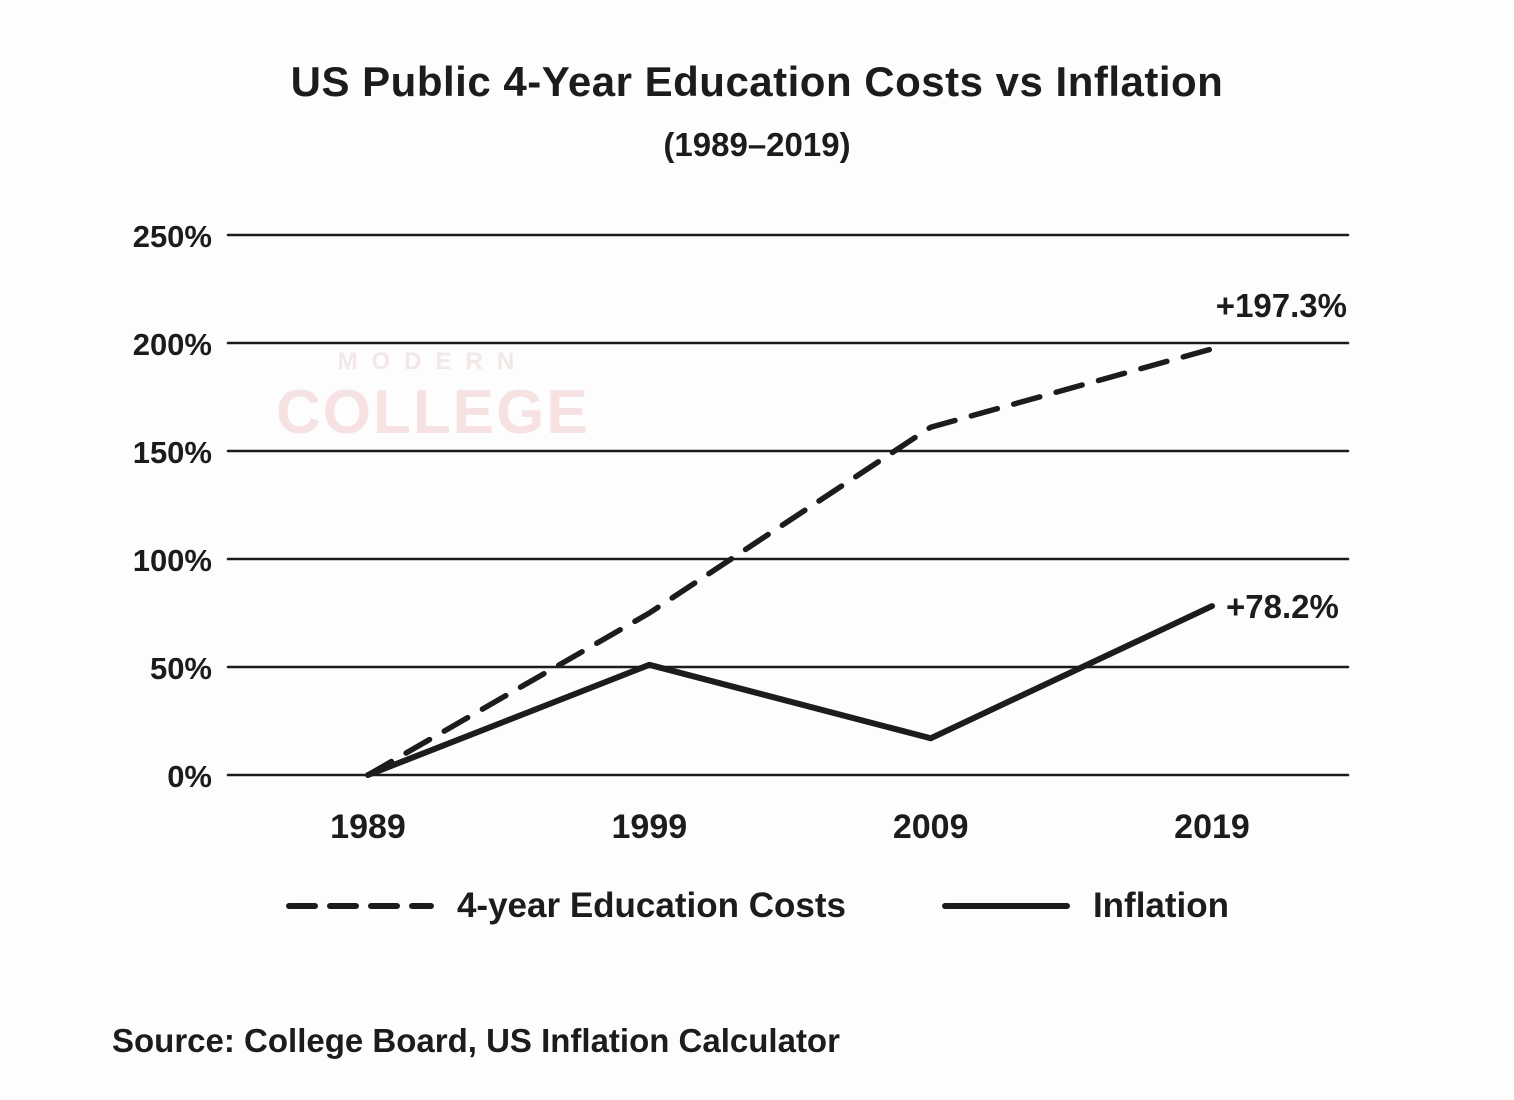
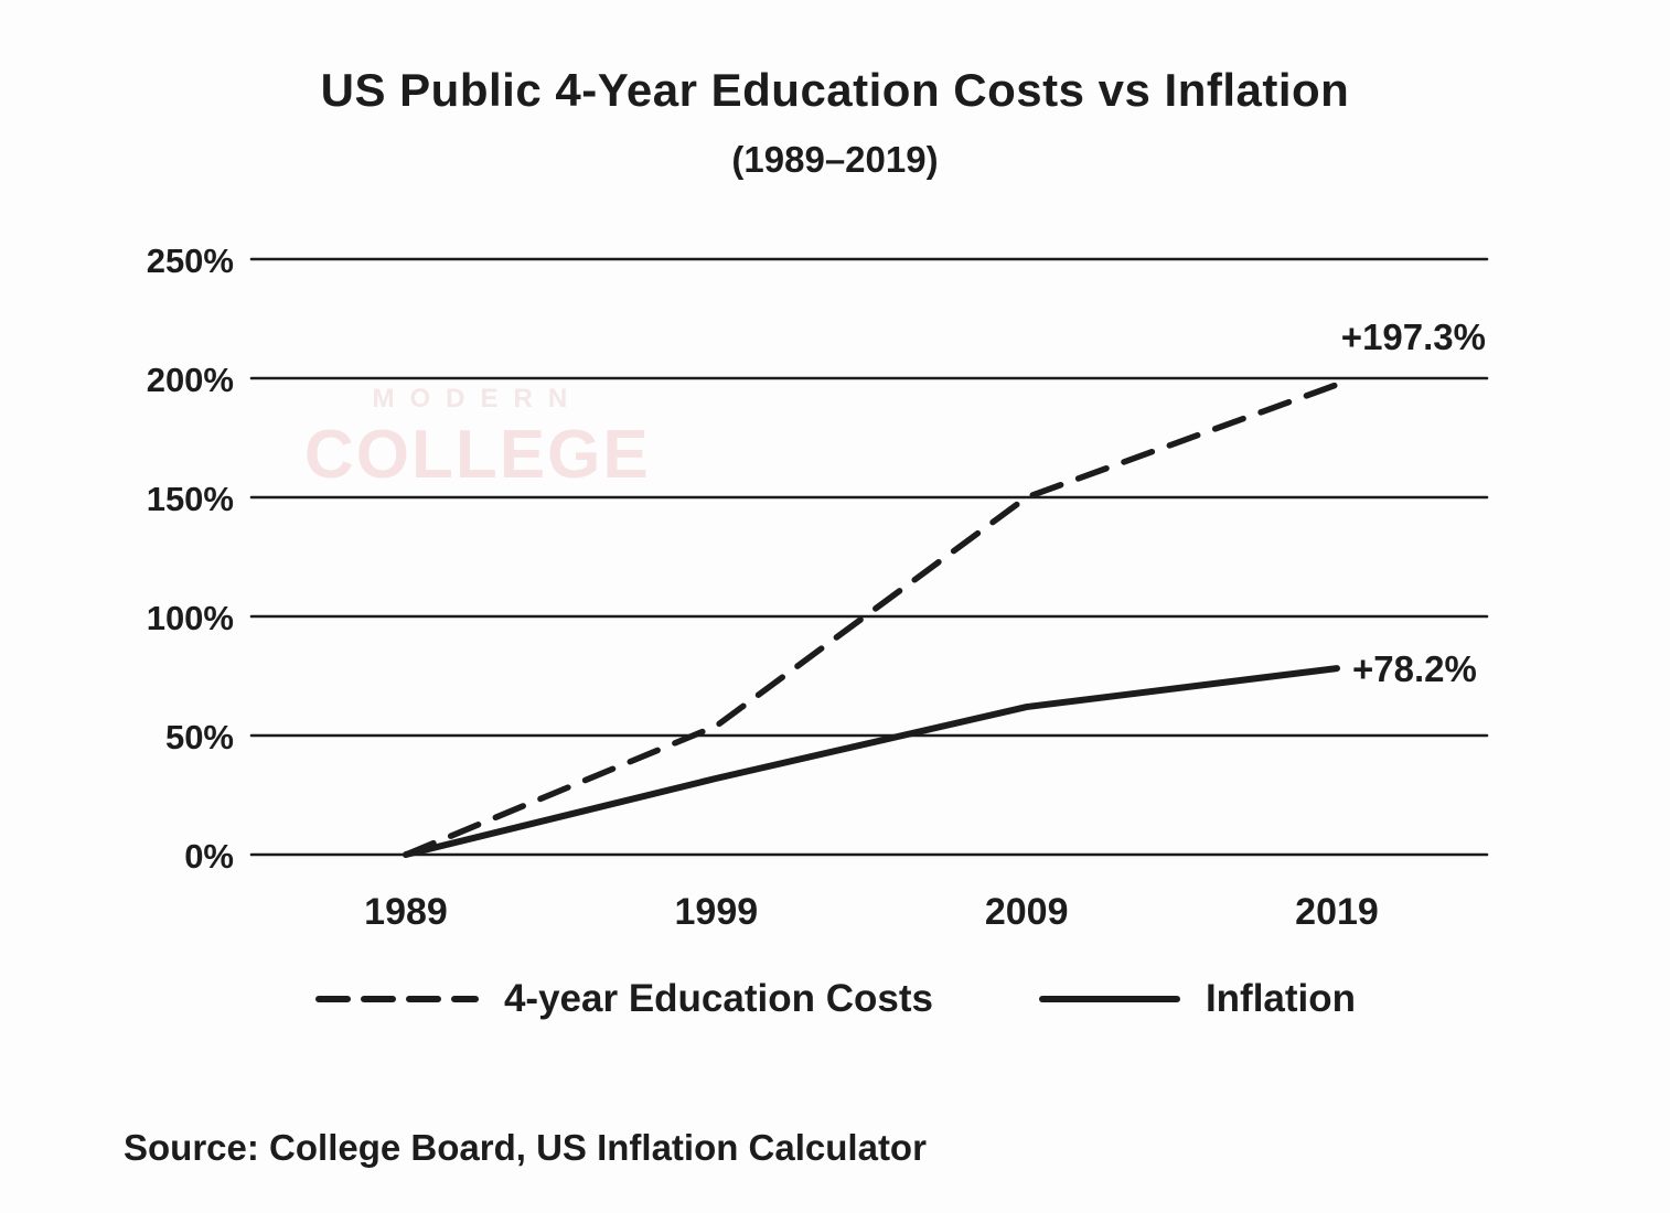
4-year Education Costs/1999: 75% -> 54%
Inflation/1999: 51% -> 32%
4-year Education Costs/2009: 161% -> 150%
Inflation/2009: 17% -> 62%
